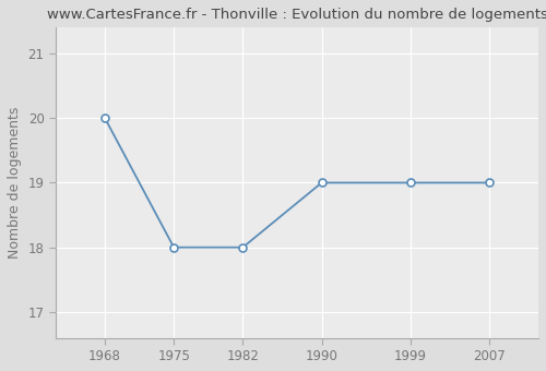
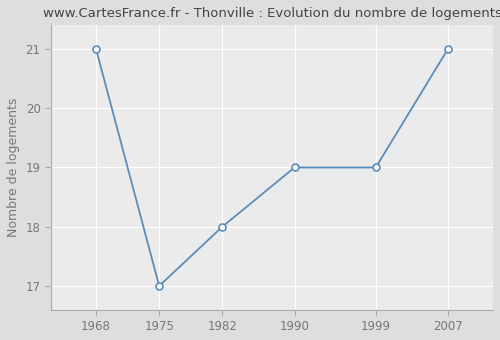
1968: 20 -> 21
1975: 18 -> 17
2007: 19 -> 21
